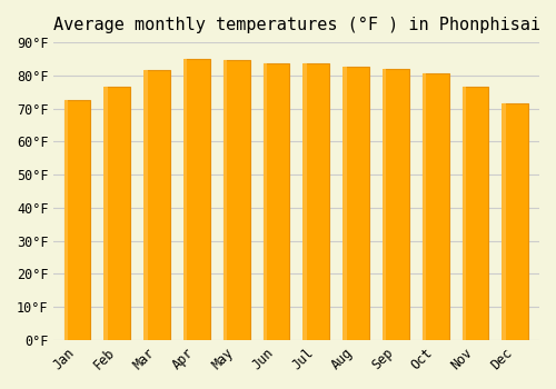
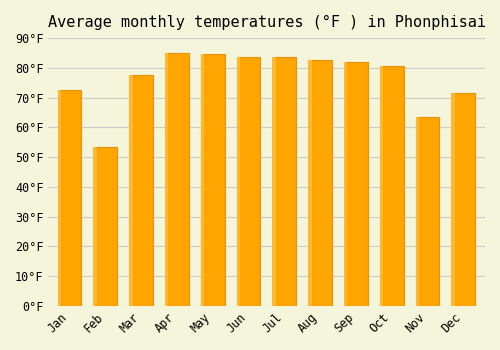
Feb: 76.5°F -> 53.5°F
Mar: 81.5°F -> 77.5°F
Nov: 76.5°F -> 63.5°F
